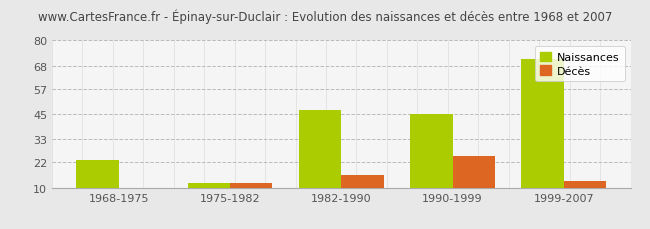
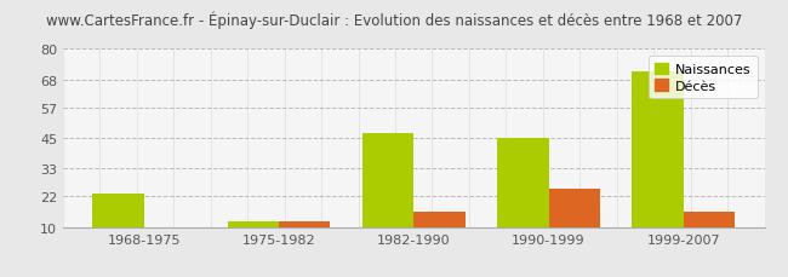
Décès/1999-2007: 13 -> 16
